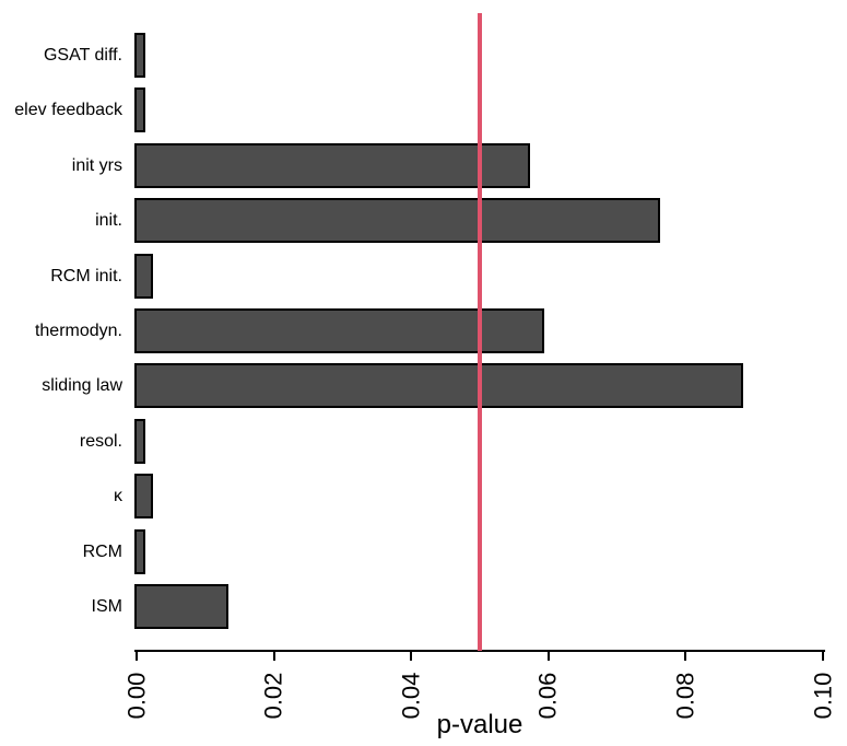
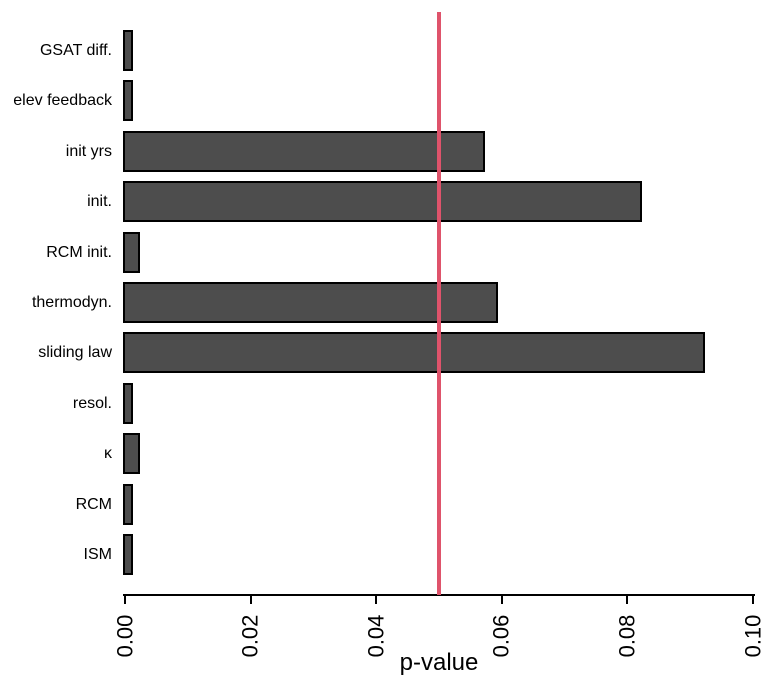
init.: 0.076 -> 0.082
sliding law: 0.088 -> 0.092
ISM: 0.013 -> 0.001
